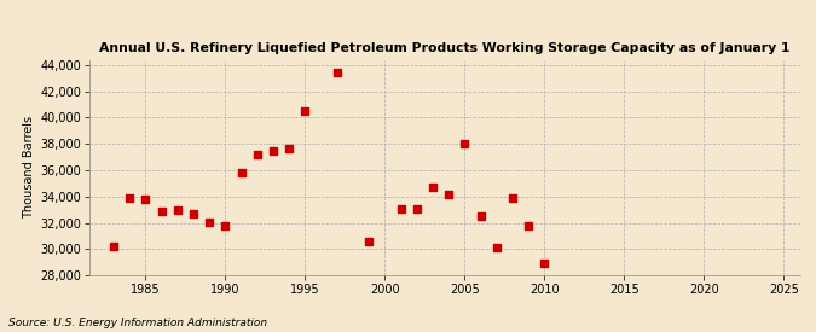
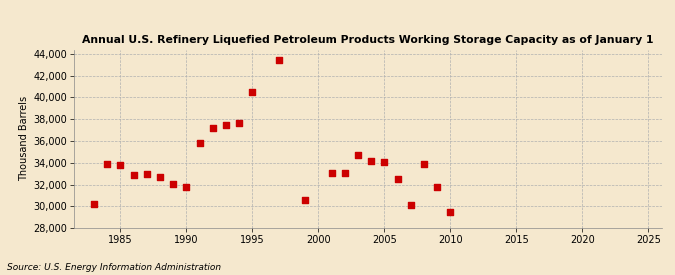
2005: 38,000 -> 34,100
2010: 28,900 -> 29,500
